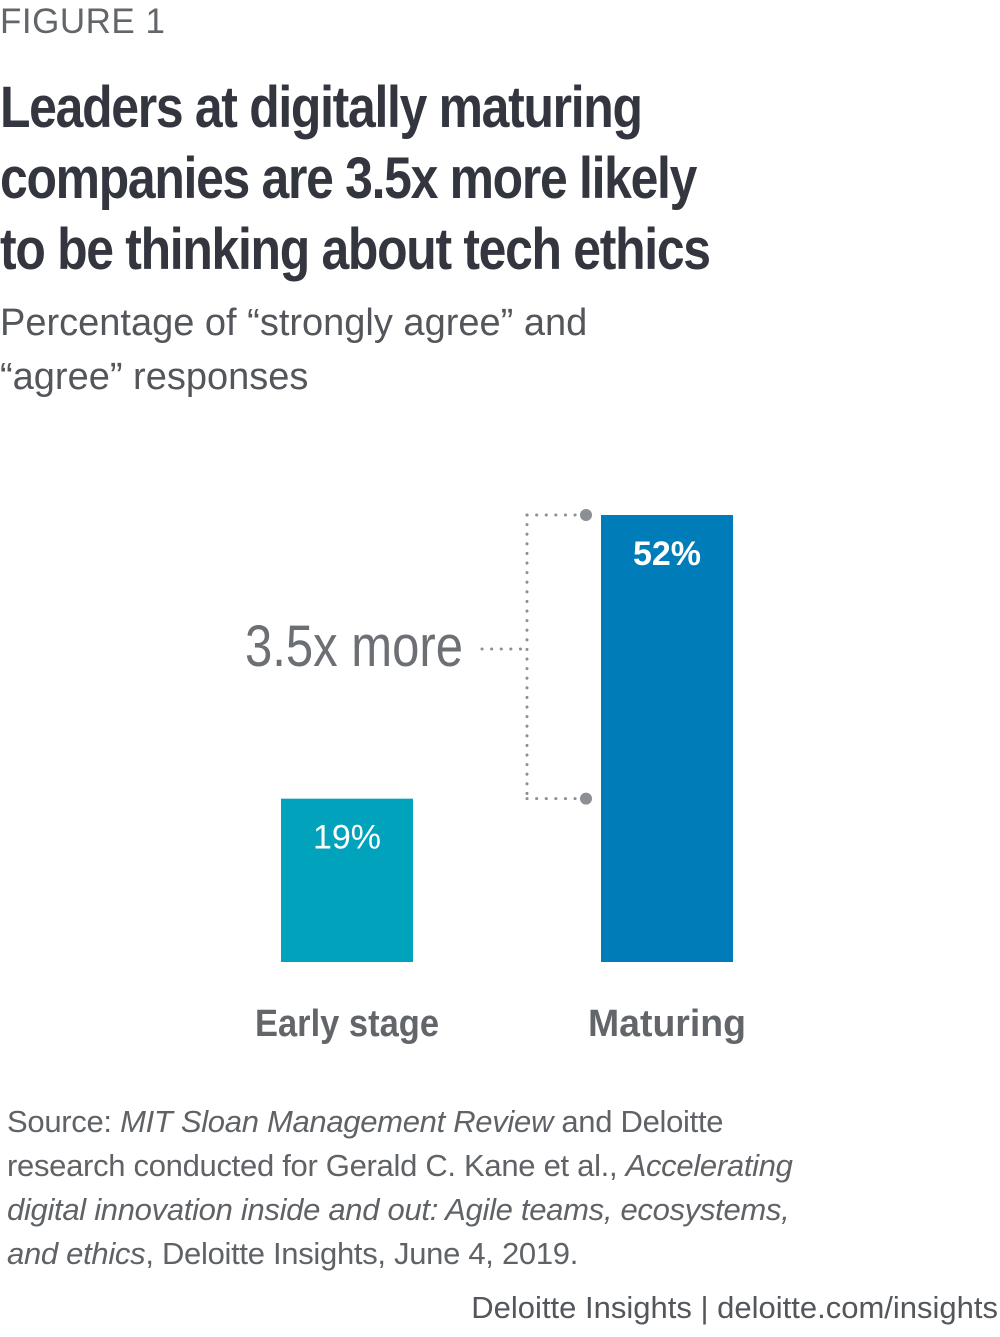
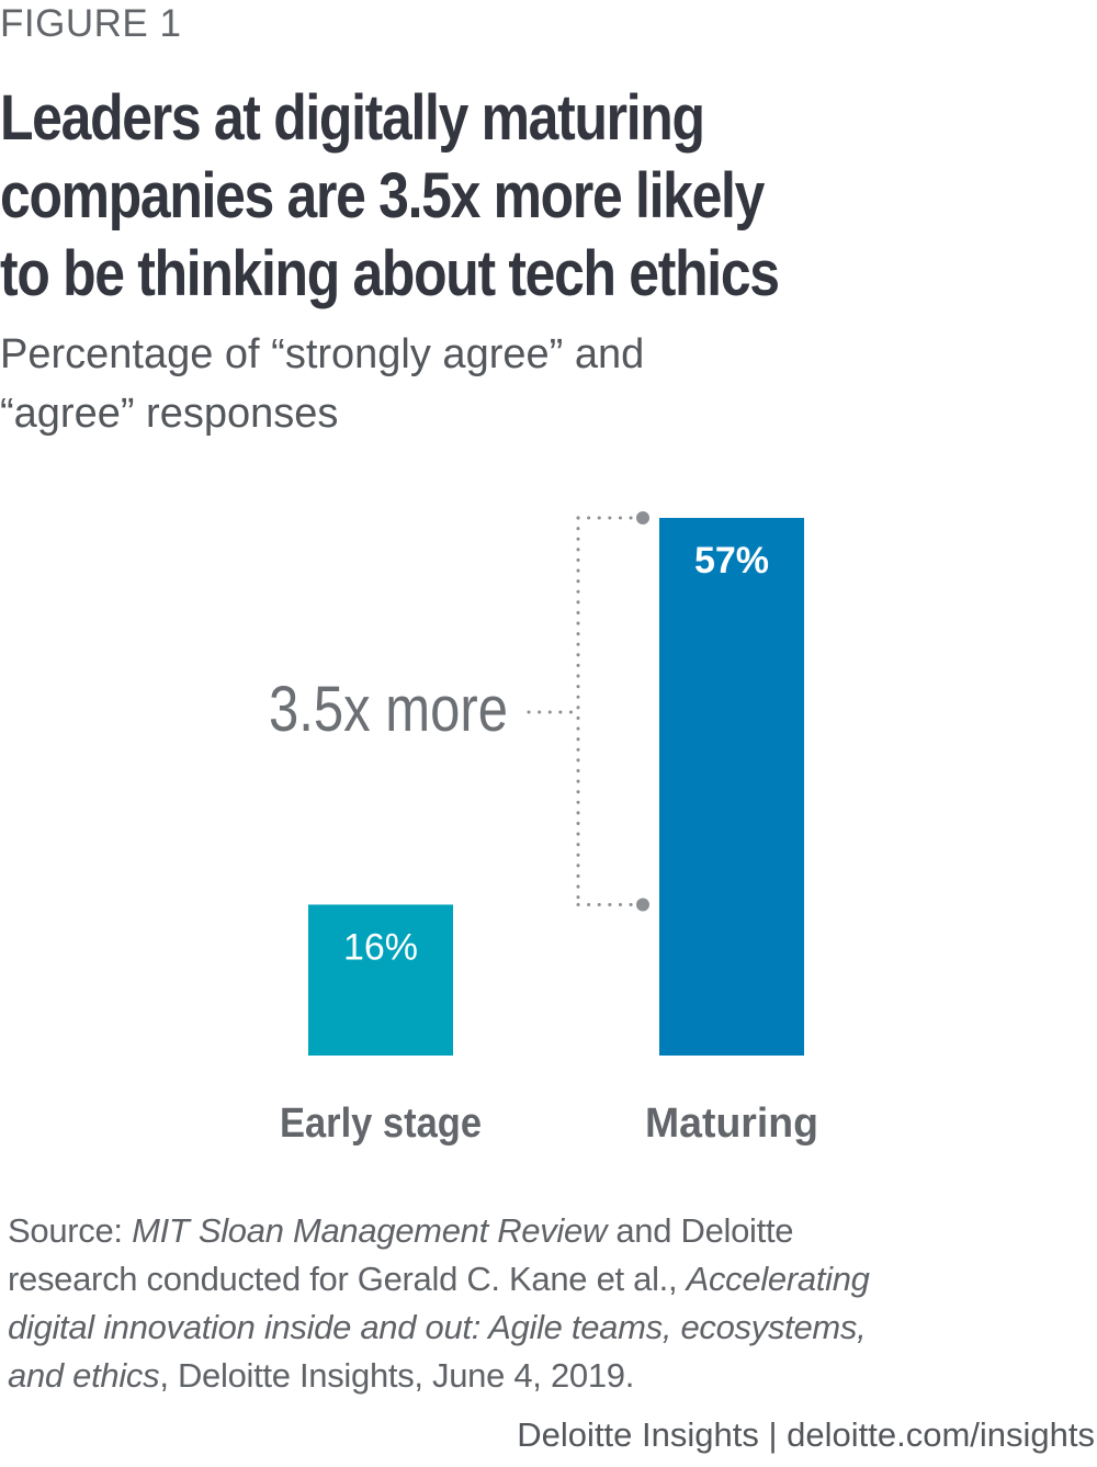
Early stage: 19% -> 16%
Maturing: 52% -> 57%
